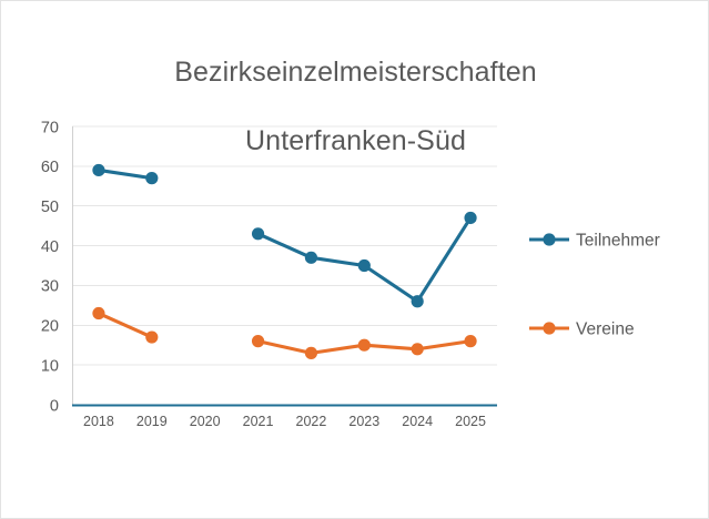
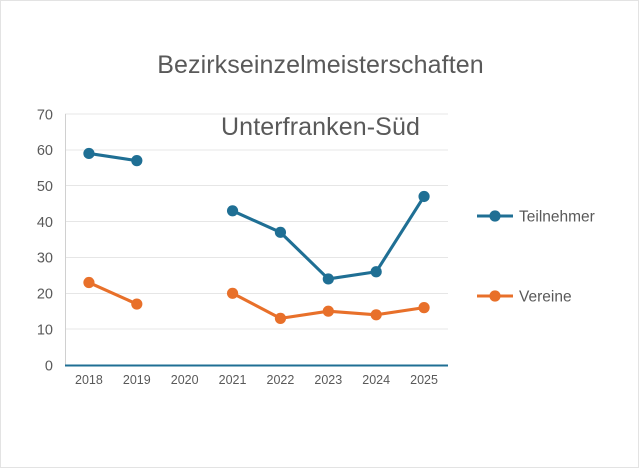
Vereine/2021: 16 -> 20
Teilnehmer/2023: 35 -> 24
